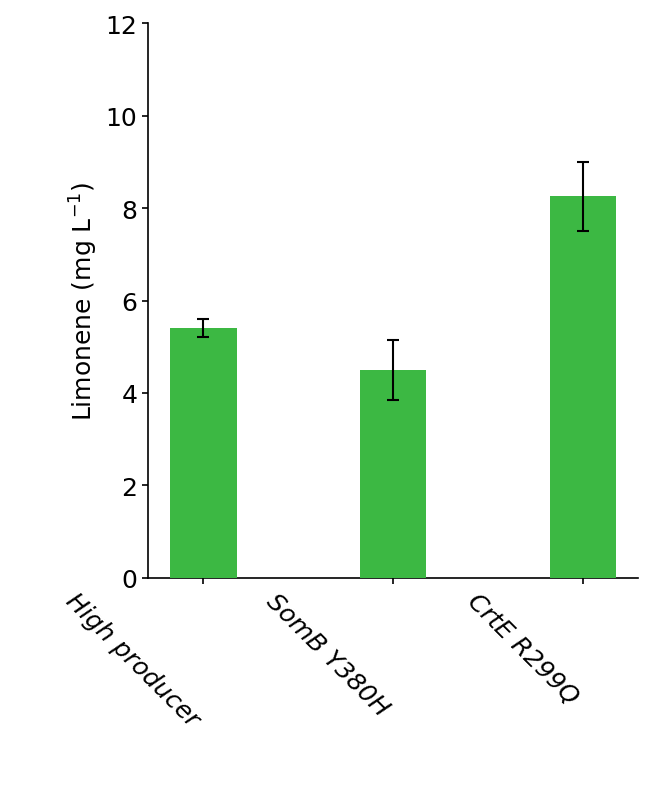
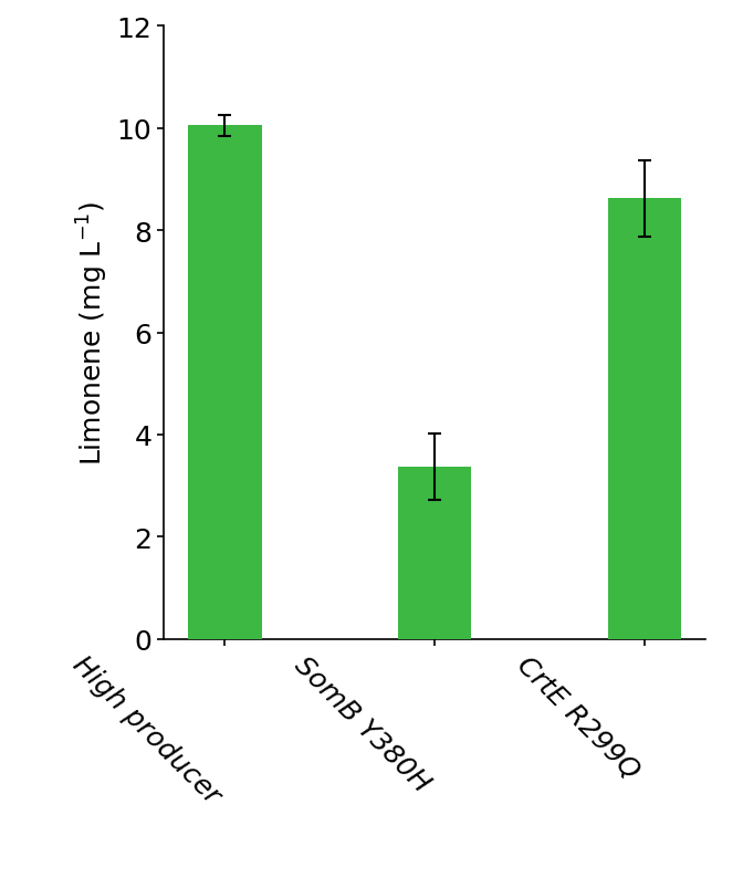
High producer: 5.40 -> 10.05
SomB Y380H: 4.50 -> 3.38
CrtE R299Q: 8.25 -> 8.62
